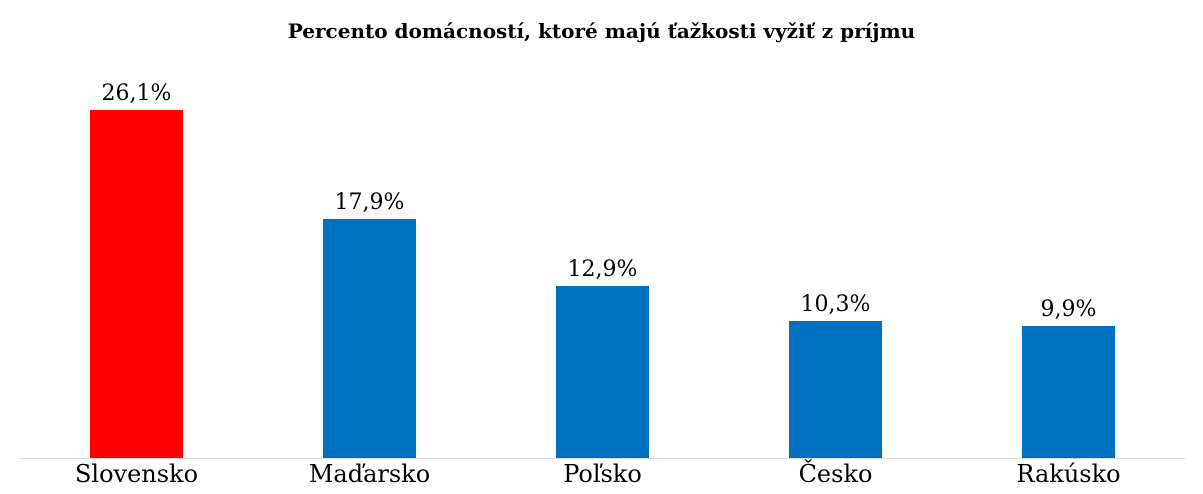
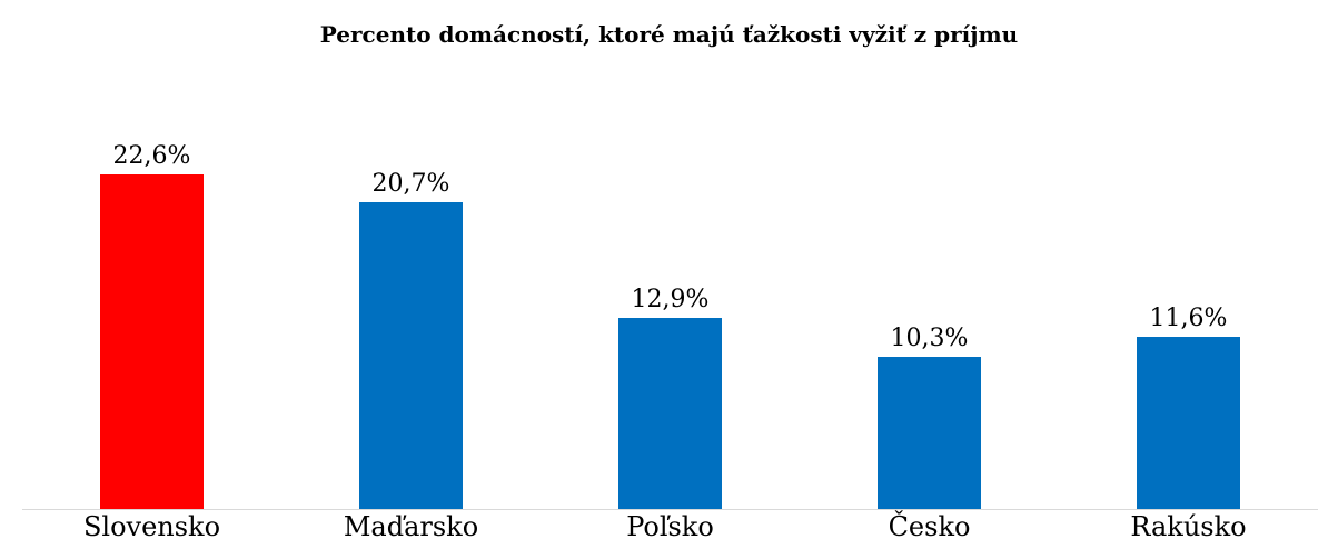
Slovensko: 26,1% -> 22,6%
Maďarsko: 17,9% -> 20,7%
Rakúsko: 9,9% -> 11,6%
